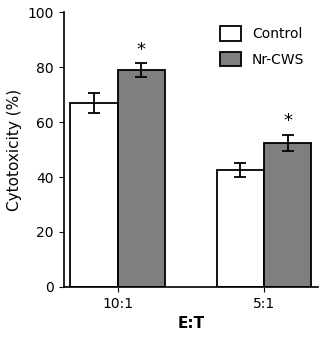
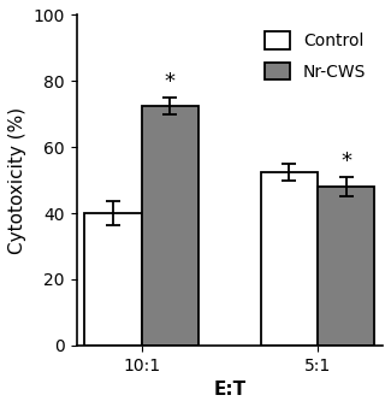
Control/10:1: 67.0 -> 40.0
Nr-CWS/10:1: 79.0 -> 72.5
Control/5:1: 42.5 -> 52.5
Nr-CWS/5:1: 52.5 -> 48.0
